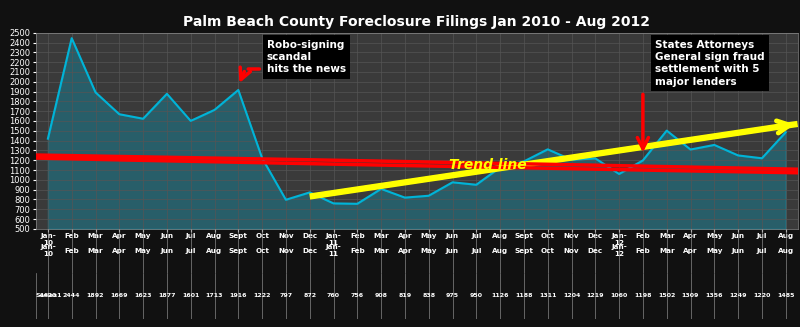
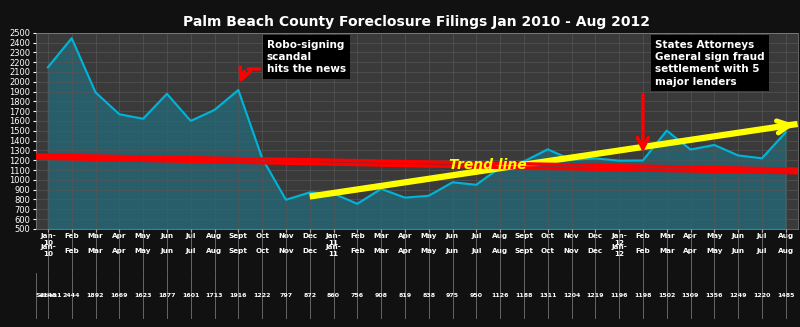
Jan- 10: 1420 -> 2150
Jan- 11: 760 -> 860
Jan- 12: 1060 -> 1200
